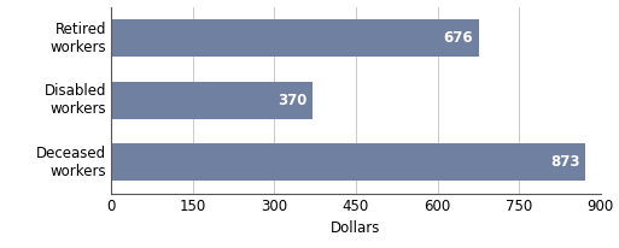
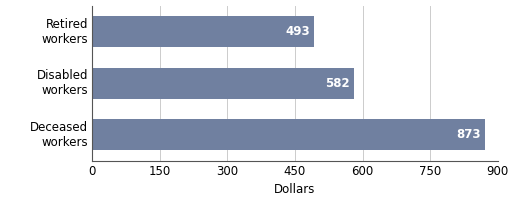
Retired workers: 676 -> 493
Disabled workers: 370 -> 582
